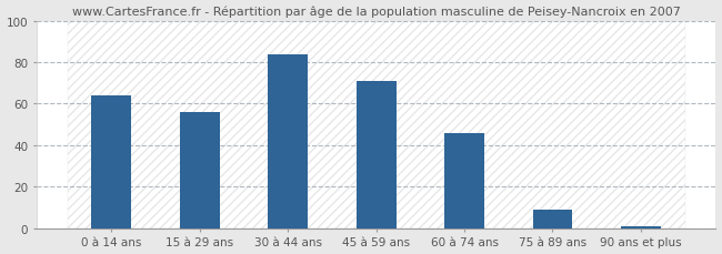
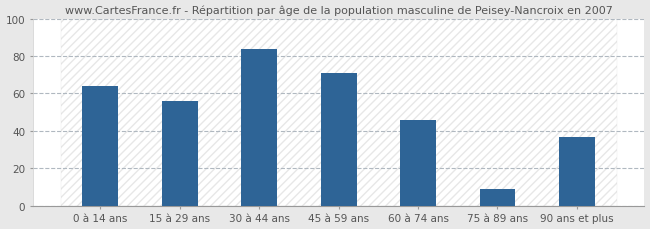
90 ans et plus: 1 -> 37
